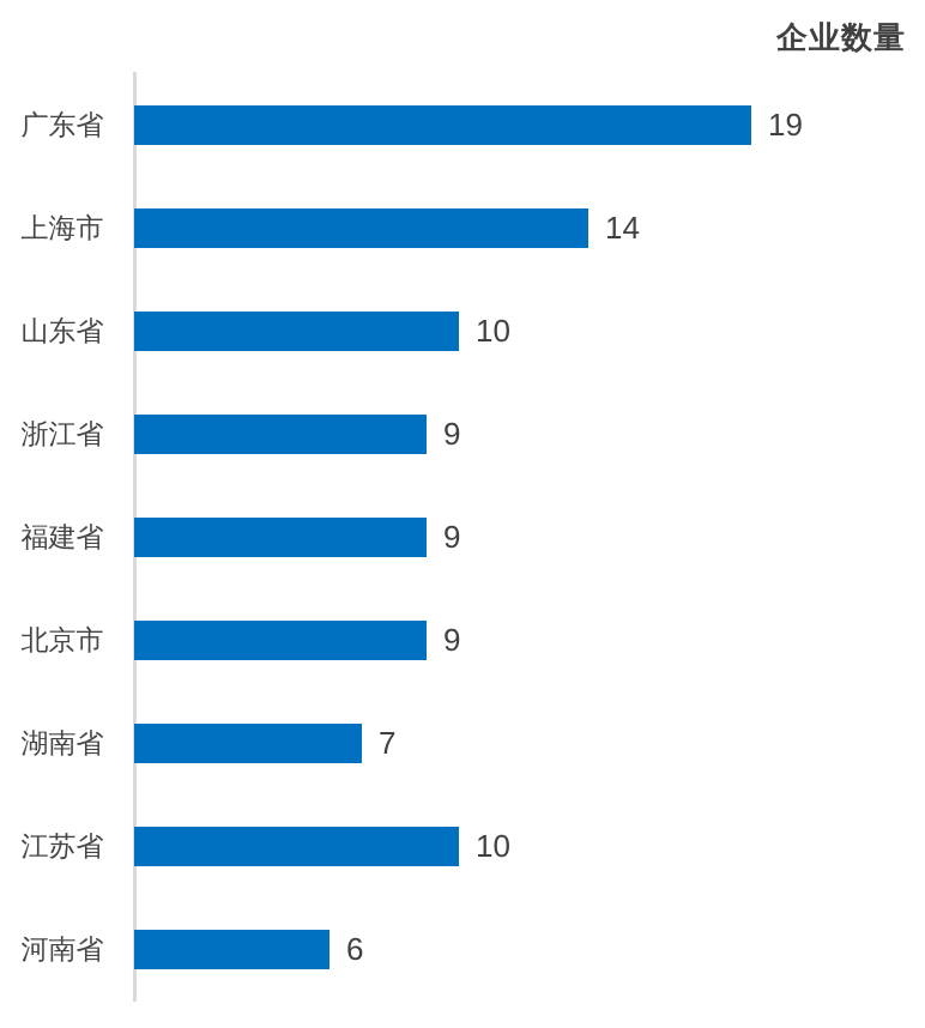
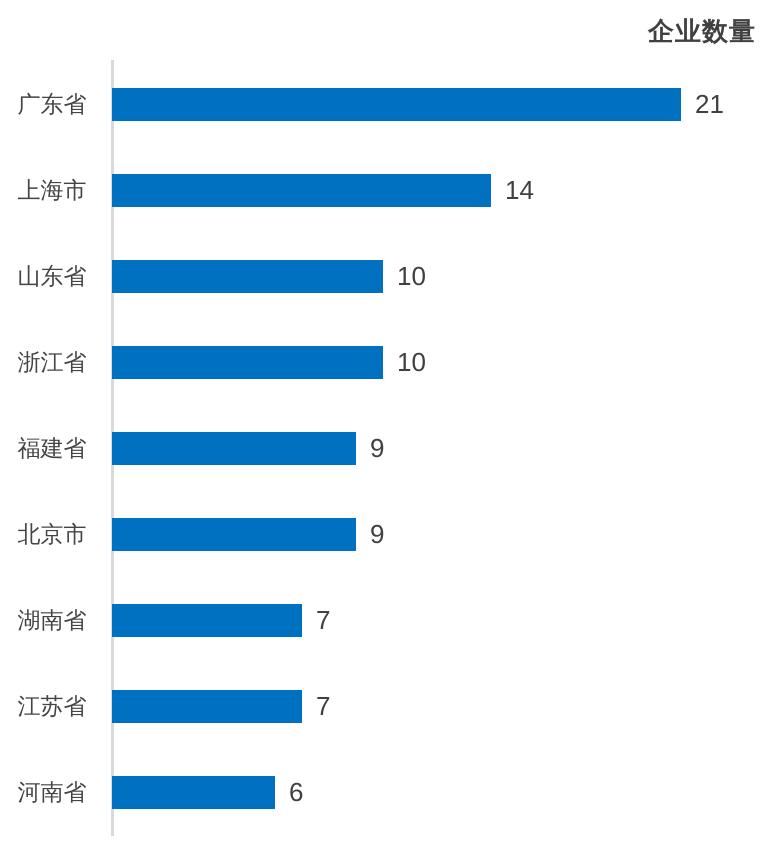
广东省: 19 -> 21
浙江省: 9 -> 10
江苏省: 10 -> 7
